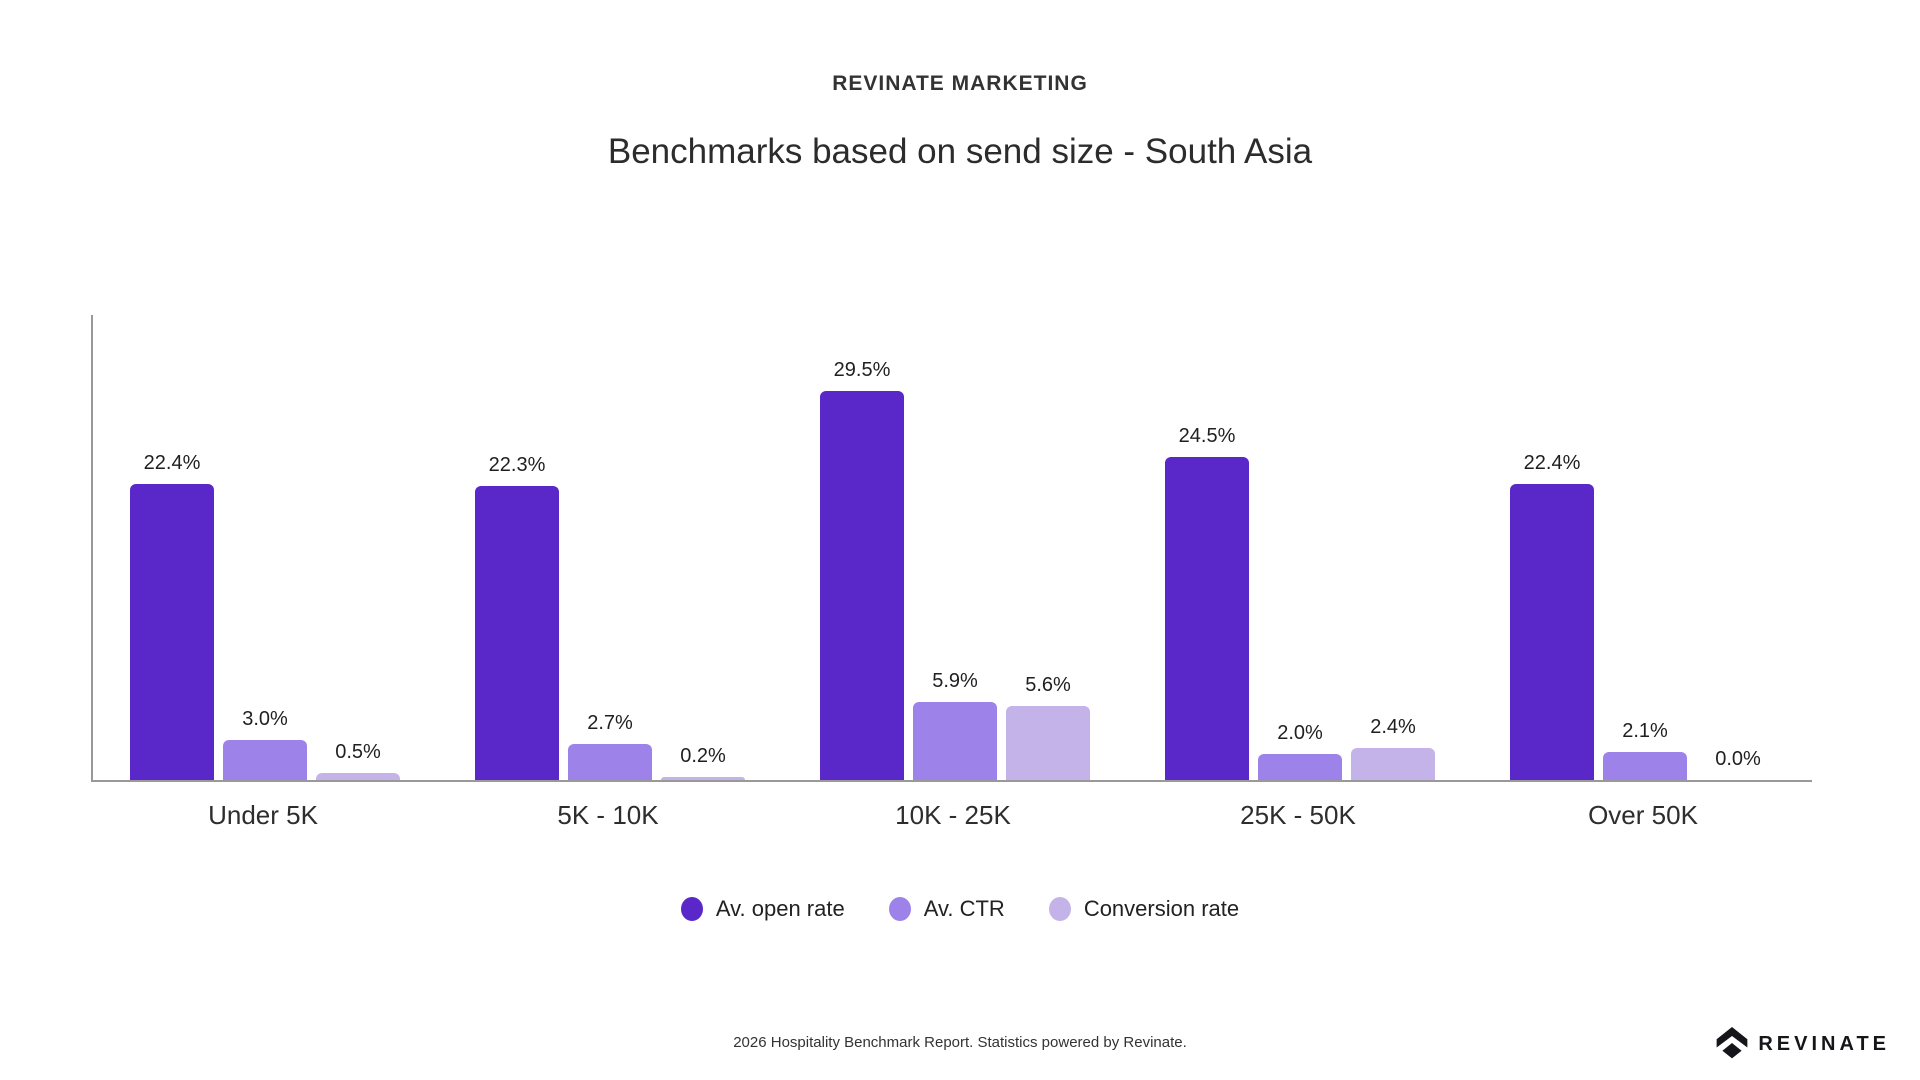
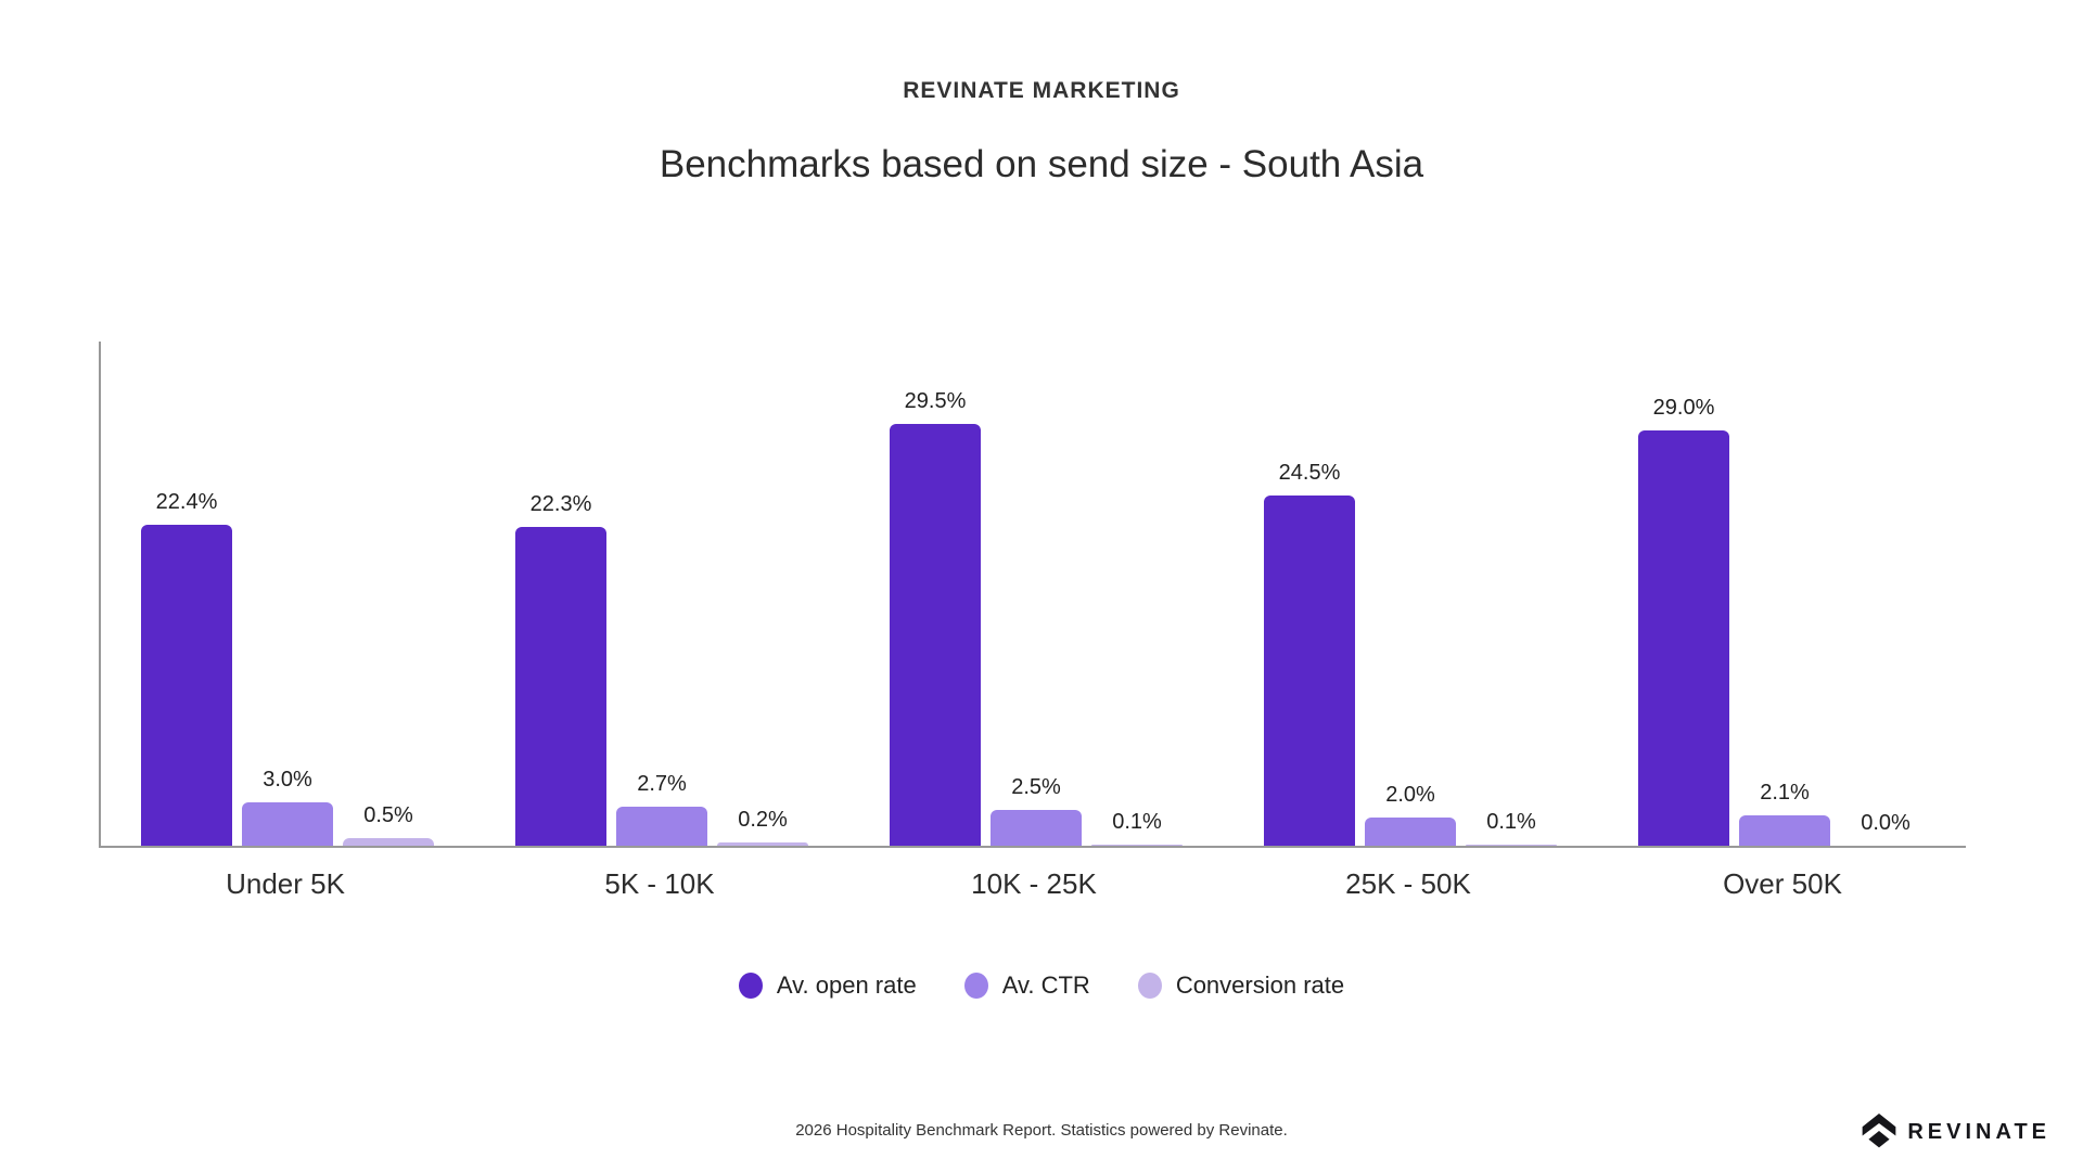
Av. CTR/10K - 25K: 5.9% -> 2.5%
Conversion rate/10K - 25K: 5.6% -> 0.1%
Conversion rate/25K - 50K: 2.4% -> 0.1%
Av. open rate/Over 50K: 22.4% -> 29.0%
